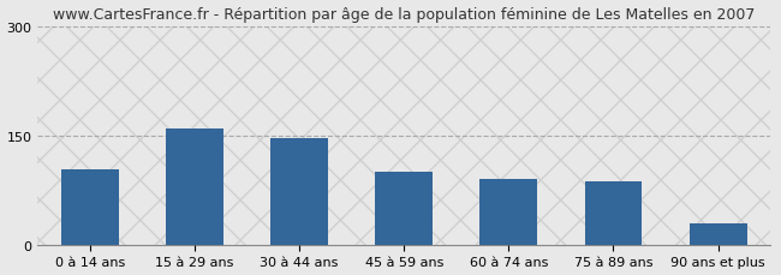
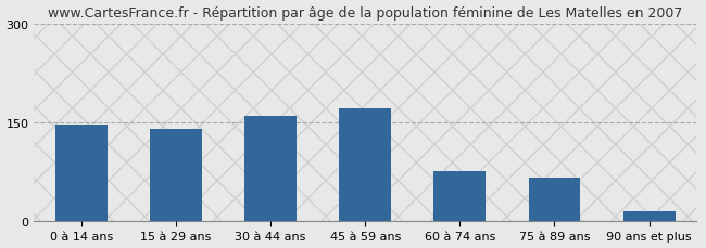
0 à 14 ans: 104 -> 146
15 à 29 ans: 160 -> 139
30 à 44 ans: 146 -> 159
45 à 59 ans: 100 -> 170
60 à 74 ans: 90 -> 76
75 à 89 ans: 86 -> 65
90 ans et plus: 30 -> 15
